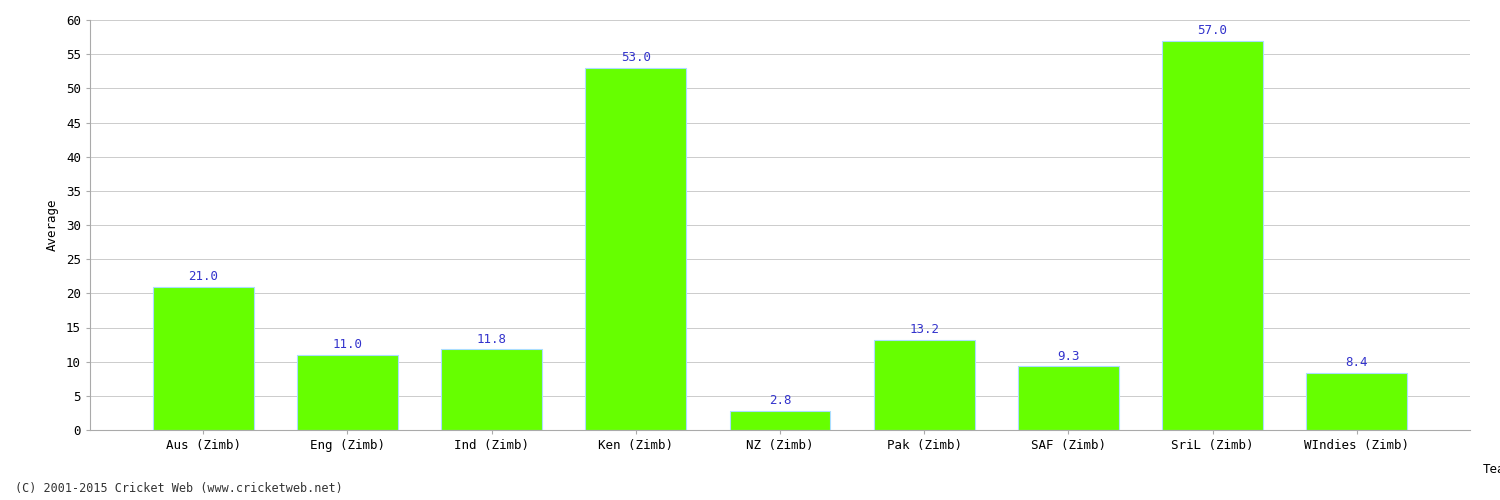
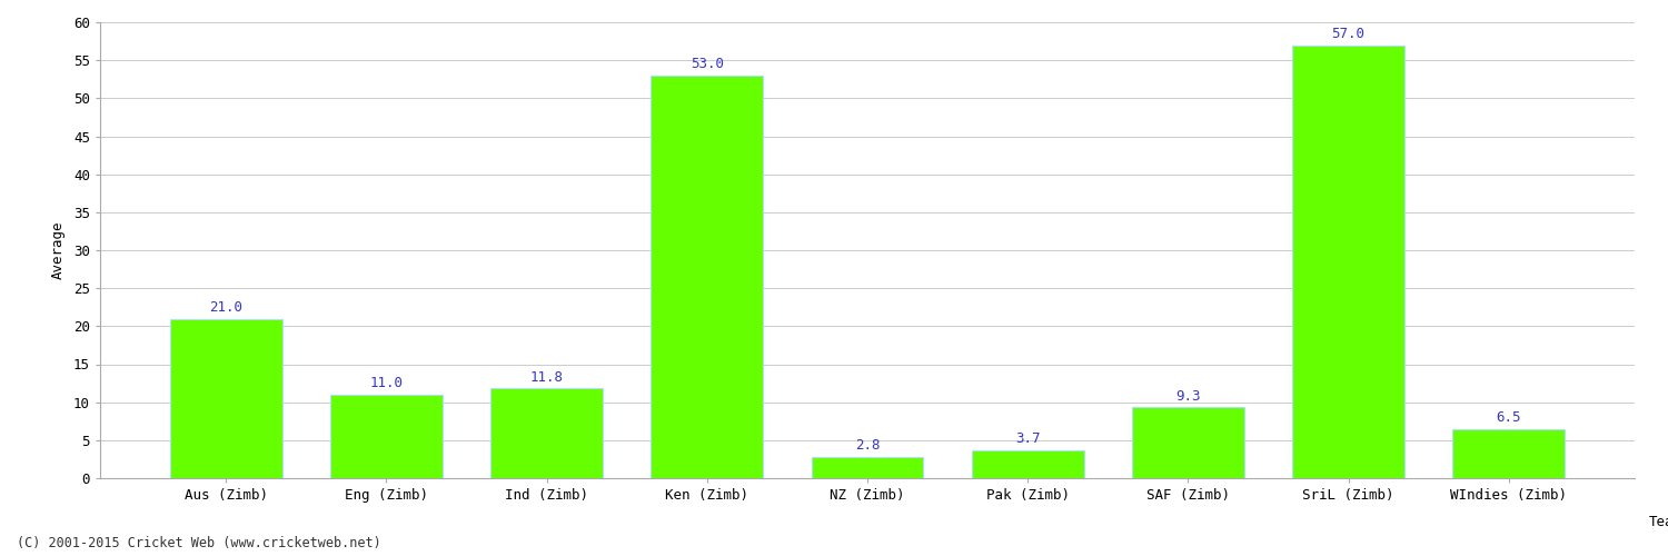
Pak (Zimb): 13.2 -> 3.7
WIndies (Zimb): 8.4 -> 6.5
